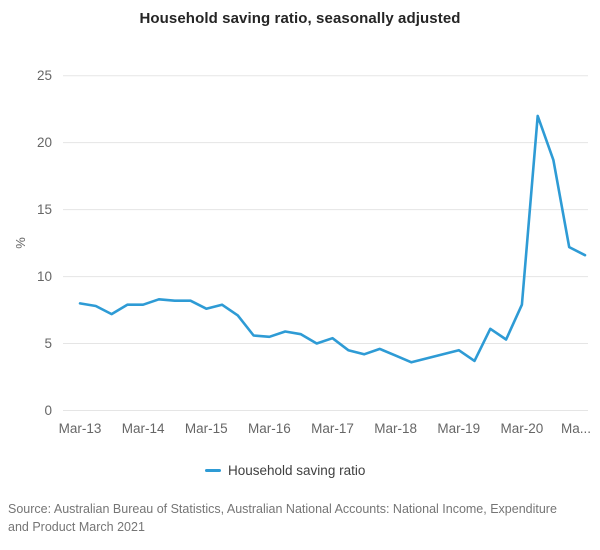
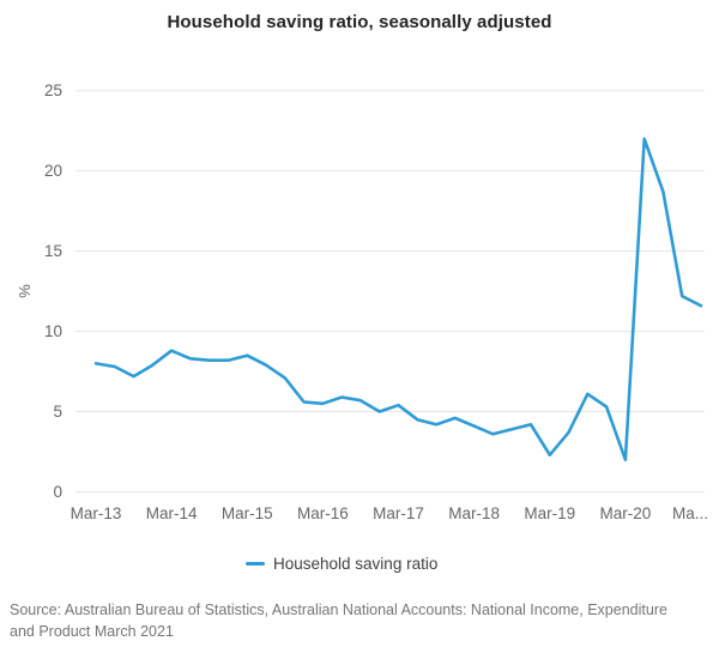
Mar-14: 7.9 -> 8.8
Mar-15: 7.6 -> 8.5
Mar-19: 4.5 -> 2.3
Mar-20: 7.9 -> 2.0
